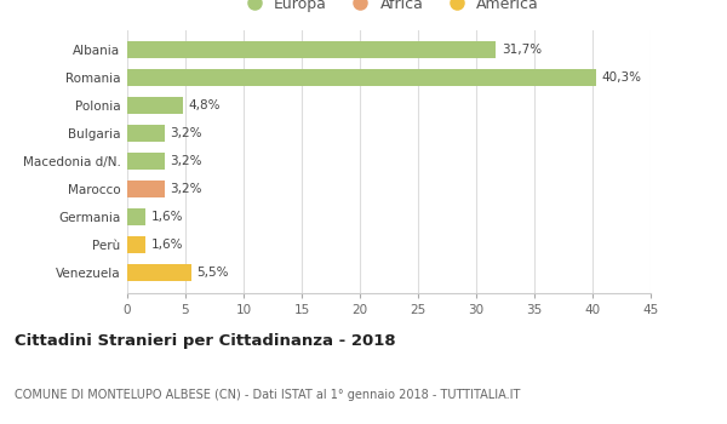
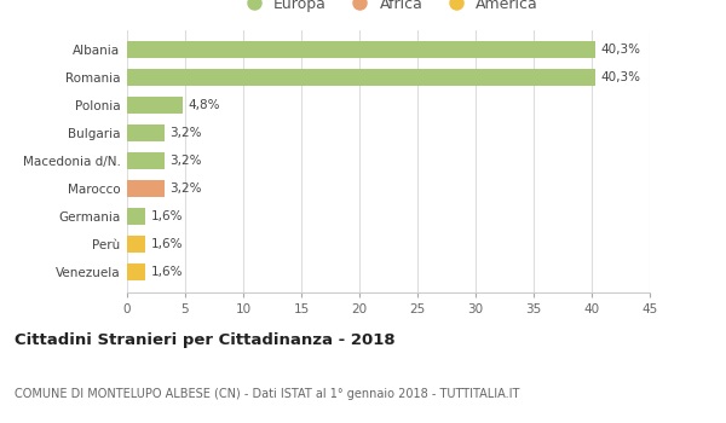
Albania: 31,7% -> 40,3%
Venezuela: 5,5% -> 1,6%
